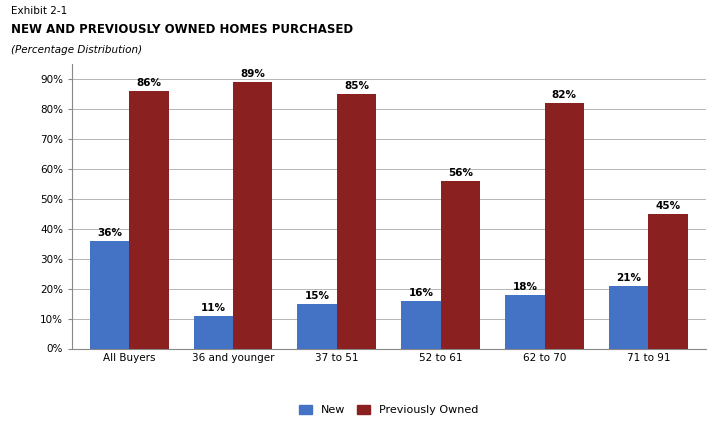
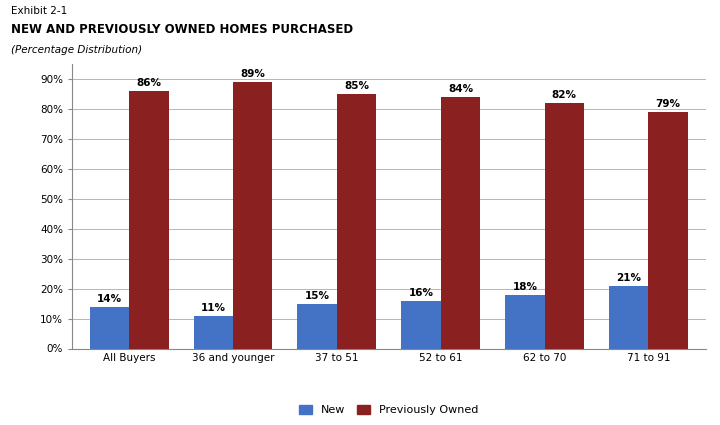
New/All Buyers: 36% -> 14%
Previously Owned/52 to 61: 56% -> 84%
Previously Owned/71 to 91: 45% -> 79%
